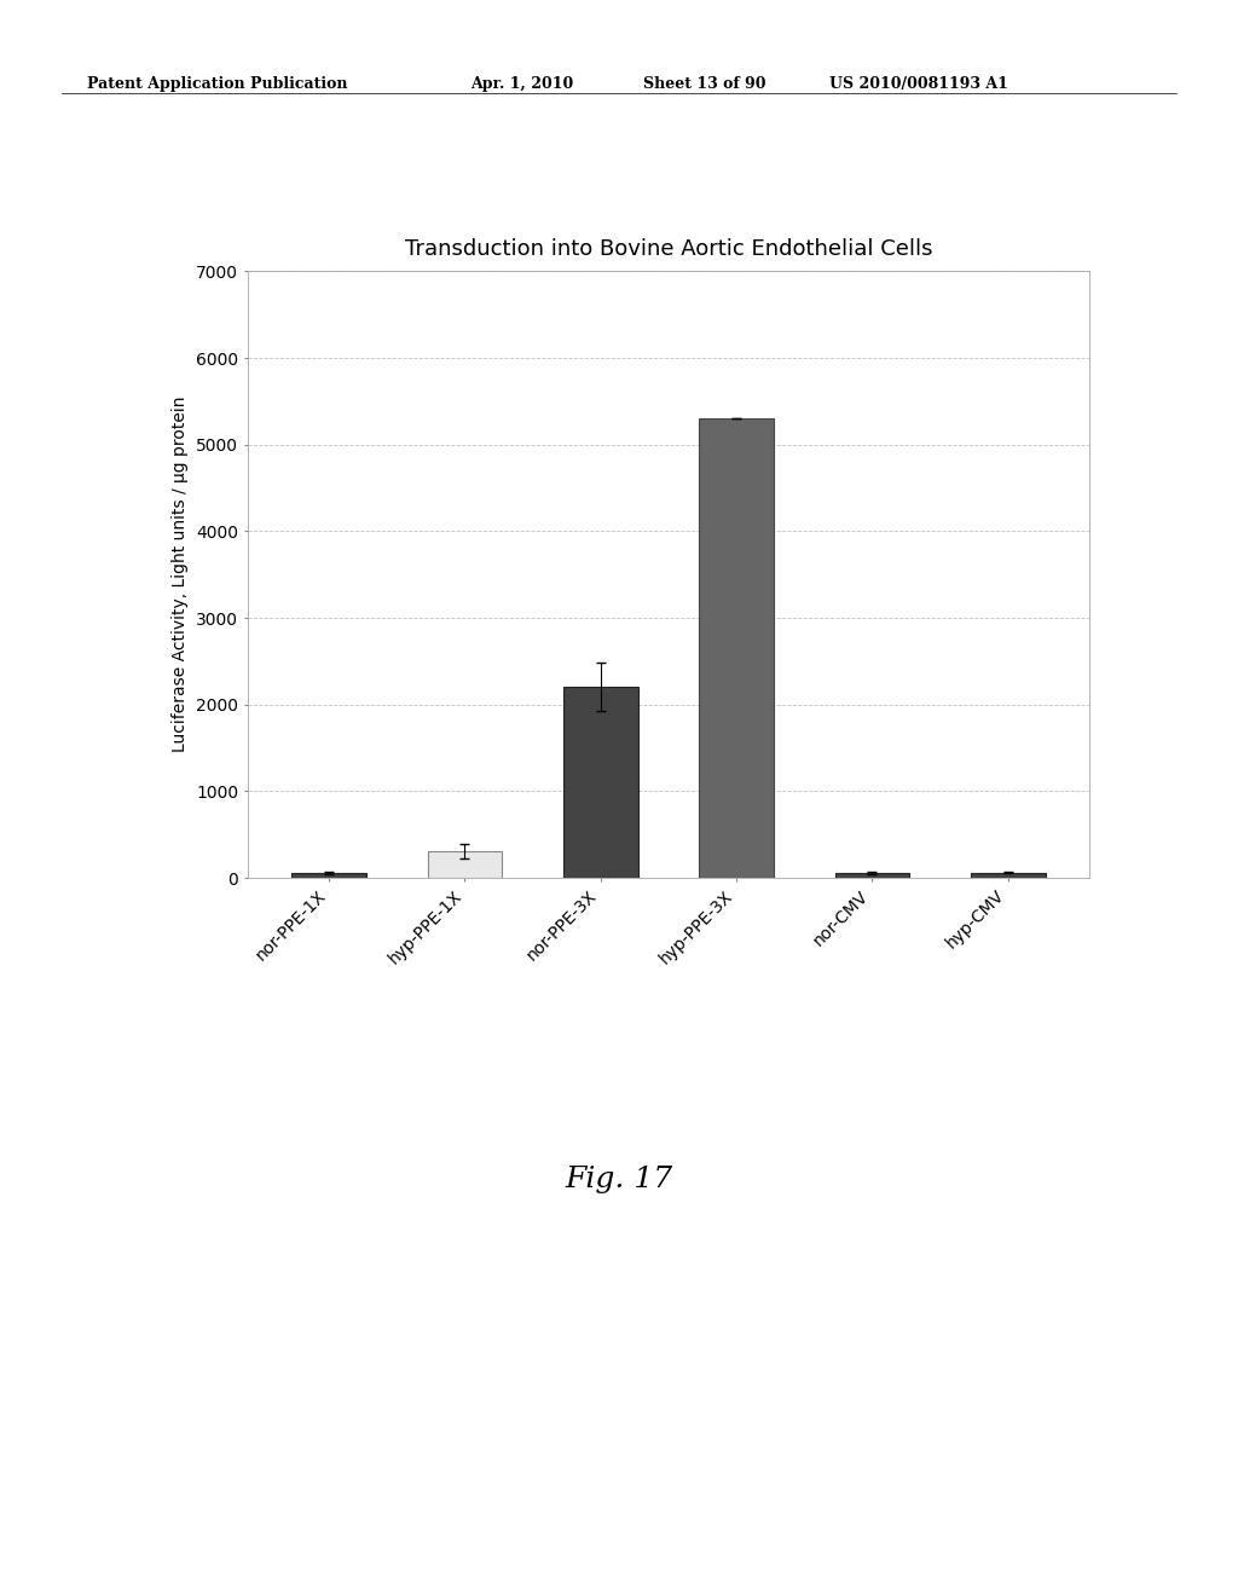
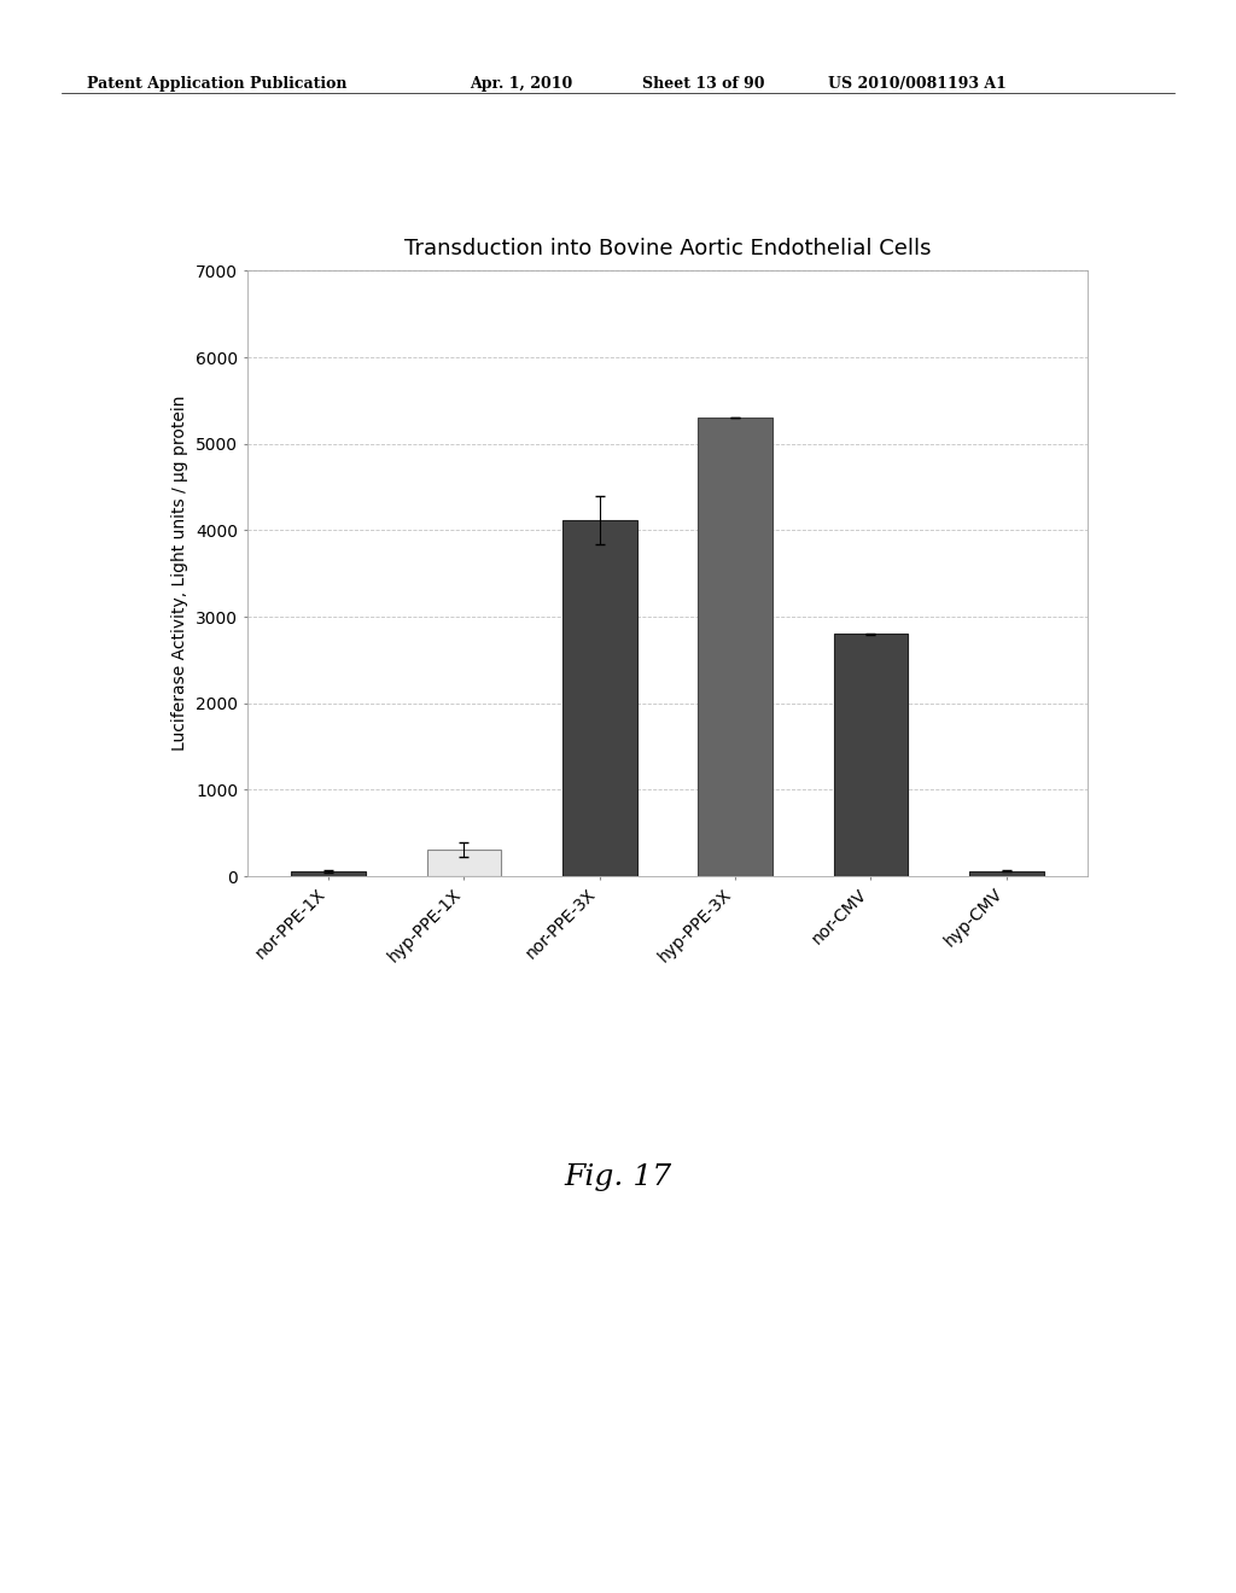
nor-PPE-3X: 2200 -> 4120
nor-CMV: 60 -> 2800
